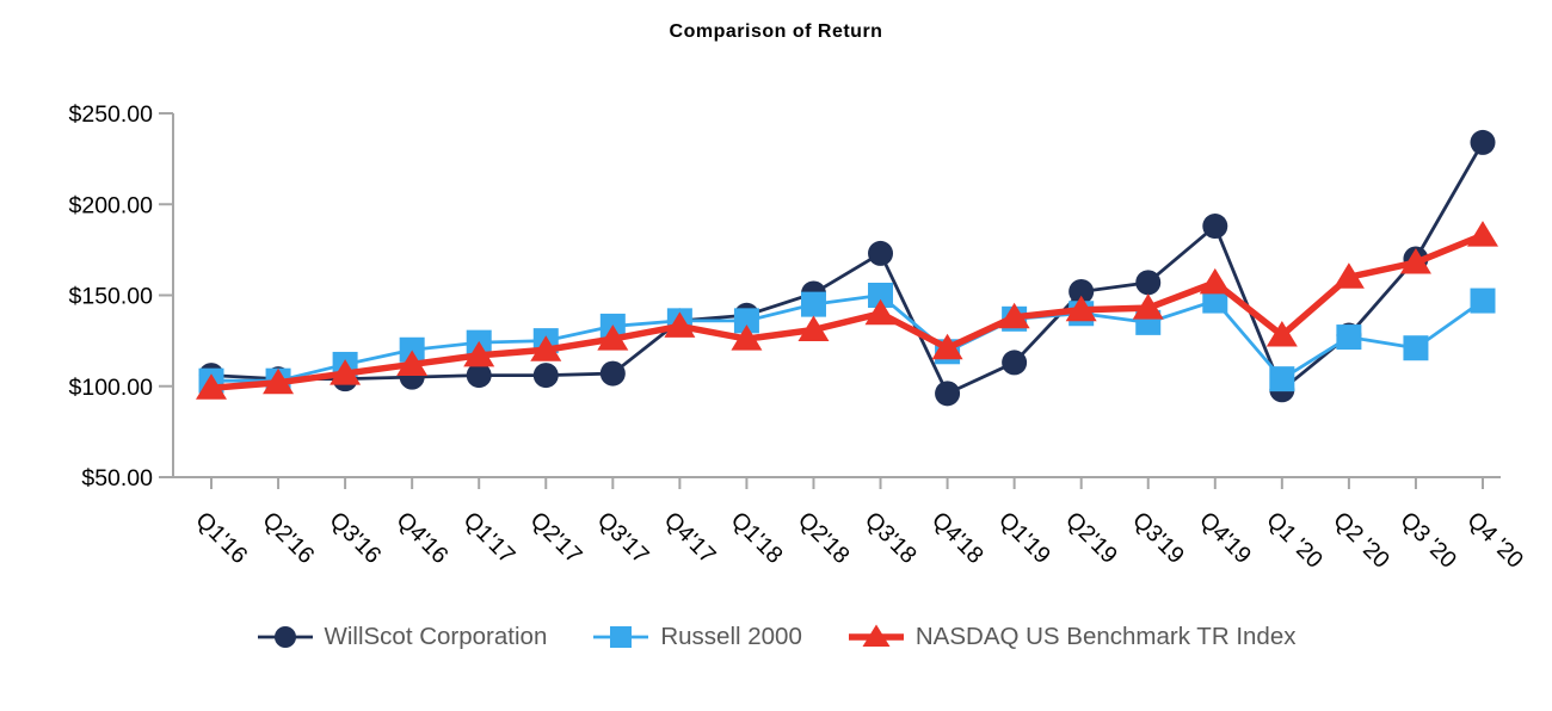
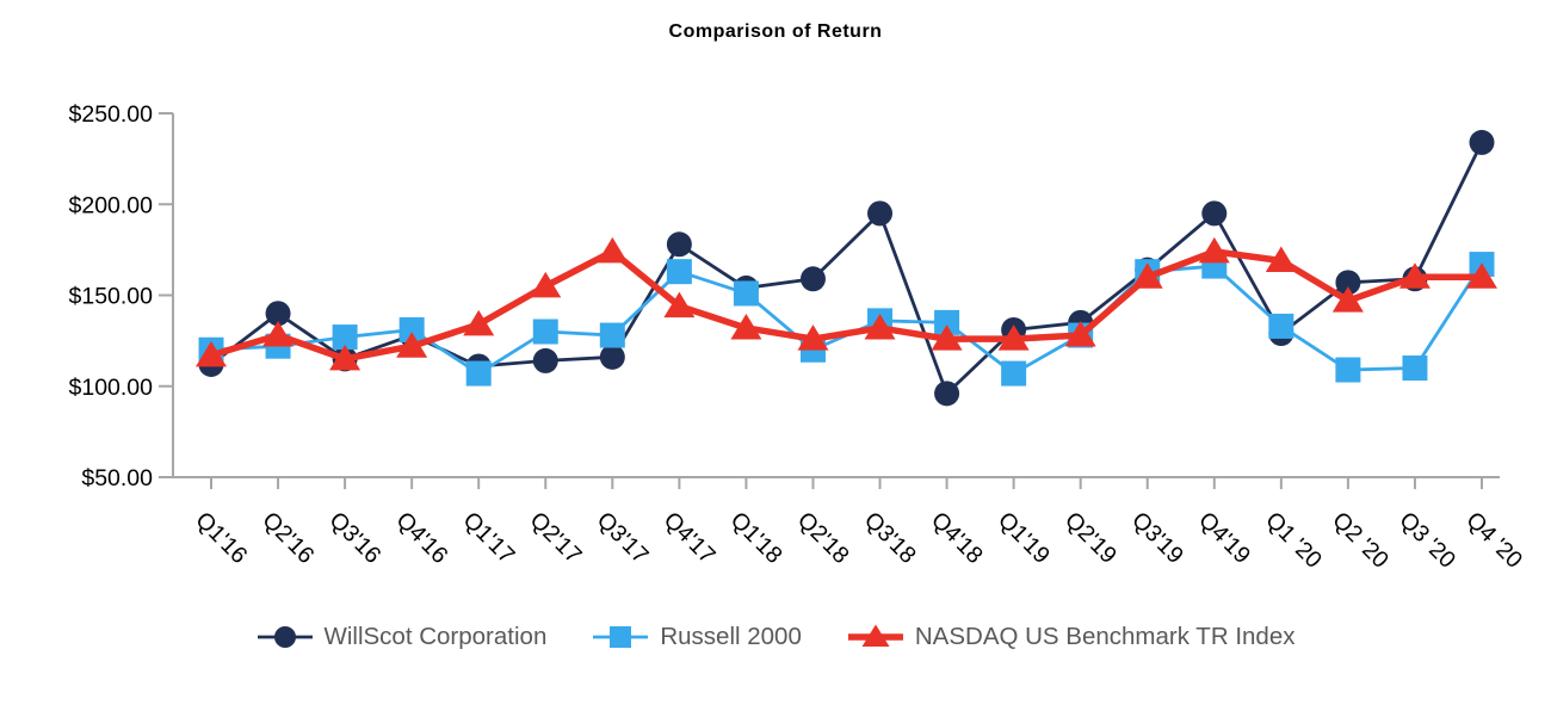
WillScot Corporation/Q1'16: $106 -> $112
Russell 2000/Q1'16: $103 -> $120
NASDAQ US Benchmark TR Index/Q1'16: $99 -> $117
WillScot Corporation/Q2'16: $104 -> $140
Russell 2000/Q2'16: $103 -> $122
NASDAQ US Benchmark TR Index/Q2'16: $102 -> $128
WillScot Corporation/Q3'16: $104 -> $115
Russell 2000/Q3'16: $112 -> $127
NASDAQ US Benchmark TR Index/Q3'16: $107 -> $115
WillScot Corporation/Q4'16: $105 -> $128
Russell 2000/Q4'16: $120 -> $131
NASDAQ US Benchmark TR Index/Q4'16: $112 -> $122
WillScot Corporation/Q1'17: $106 -> $111
Russell 2000/Q1'17: $124 -> $107
NASDAQ US Benchmark TR Index/Q1'17: $117 -> $134
WillScot Corporation/Q2'17: $106 -> $114
Russell 2000/Q2'17: $125 -> $130
NASDAQ US Benchmark TR Index/Q2'17: $120 -> $155
WillScot Corporation/Q3'17: $107 -> $116
Russell 2000/Q3'17: $133 -> $128
NASDAQ US Benchmark TR Index/Q3'17: $126 -> $174
WillScot Corporation/Q4'17: $136 -> $178
Russell 2000/Q4'17: $136 -> $163
NASDAQ US Benchmark TR Index/Q4'17: $133 -> $144
WillScot Corporation/Q1'18: $139 -> $154
Russell 2000/Q1'18: $136 -> $151
NASDAQ US Benchmark TR Index/Q1'18: $126 -> $132
WillScot Corporation/Q2'18: $151 -> $159
Russell 2000/Q2'18: $145 -> $120
NASDAQ US Benchmark TR Index/Q2'18: $131 -> $126
WillScot Corporation/Q3'18: $173 -> $195
Russell 2000/Q3'18: $150 -> $136
NASDAQ US Benchmark TR Index/Q3'18: $140 -> $132
Russell 2000/Q4'18: $119 -> $135
NASDAQ US Benchmark TR Index/Q4'18: $121 -> $126
WillScot Corporation/Q1'19: $113 -> $131
Russell 2000/Q1'19: $137 -> $107
NASDAQ US Benchmark TR Index/Q1'19: $138 -> $126
WillScot Corporation/Q2'19: $152 -> $135
Russell 2000/Q2'19: $140 -> $128
NASDAQ US Benchmark TR Index/Q2'19: $142 -> $128
WillScot Corporation/Q3'19: $157 -> $164
Russell 2000/Q3'19: $135 -> $163
NASDAQ US Benchmark TR Index/Q3'19: $143 -> $160
WillScot Corporation/Q4'19: $188 -> $195
Russell 2000/Q4'19: $147 -> $166
NASDAQ US Benchmark TR Index/Q4'19: $157 -> $174
WillScot Corporation/Q1 '20: $98 -> $129
Russell 2000/Q1 '20: $104 -> $133
NASDAQ US Benchmark TR Index/Q1 '20: $128 -> $169
WillScot Corporation/Q2 '20: $128 -> $157
Russell 2000/Q2 '20: $127 -> $109
NASDAQ US Benchmark TR Index/Q2 '20: $160 -> $147
WillScot Corporation/Q3 '20: $170 -> $159
Russell 2000/Q3 '20: $121 -> $110
NASDAQ US Benchmark TR Index/Q3 '20: $168 -> $160
Russell 2000/Q4 '20: $147 -> $167
NASDAQ US Benchmark TR Index/Q4 '20: $183 -> $160
